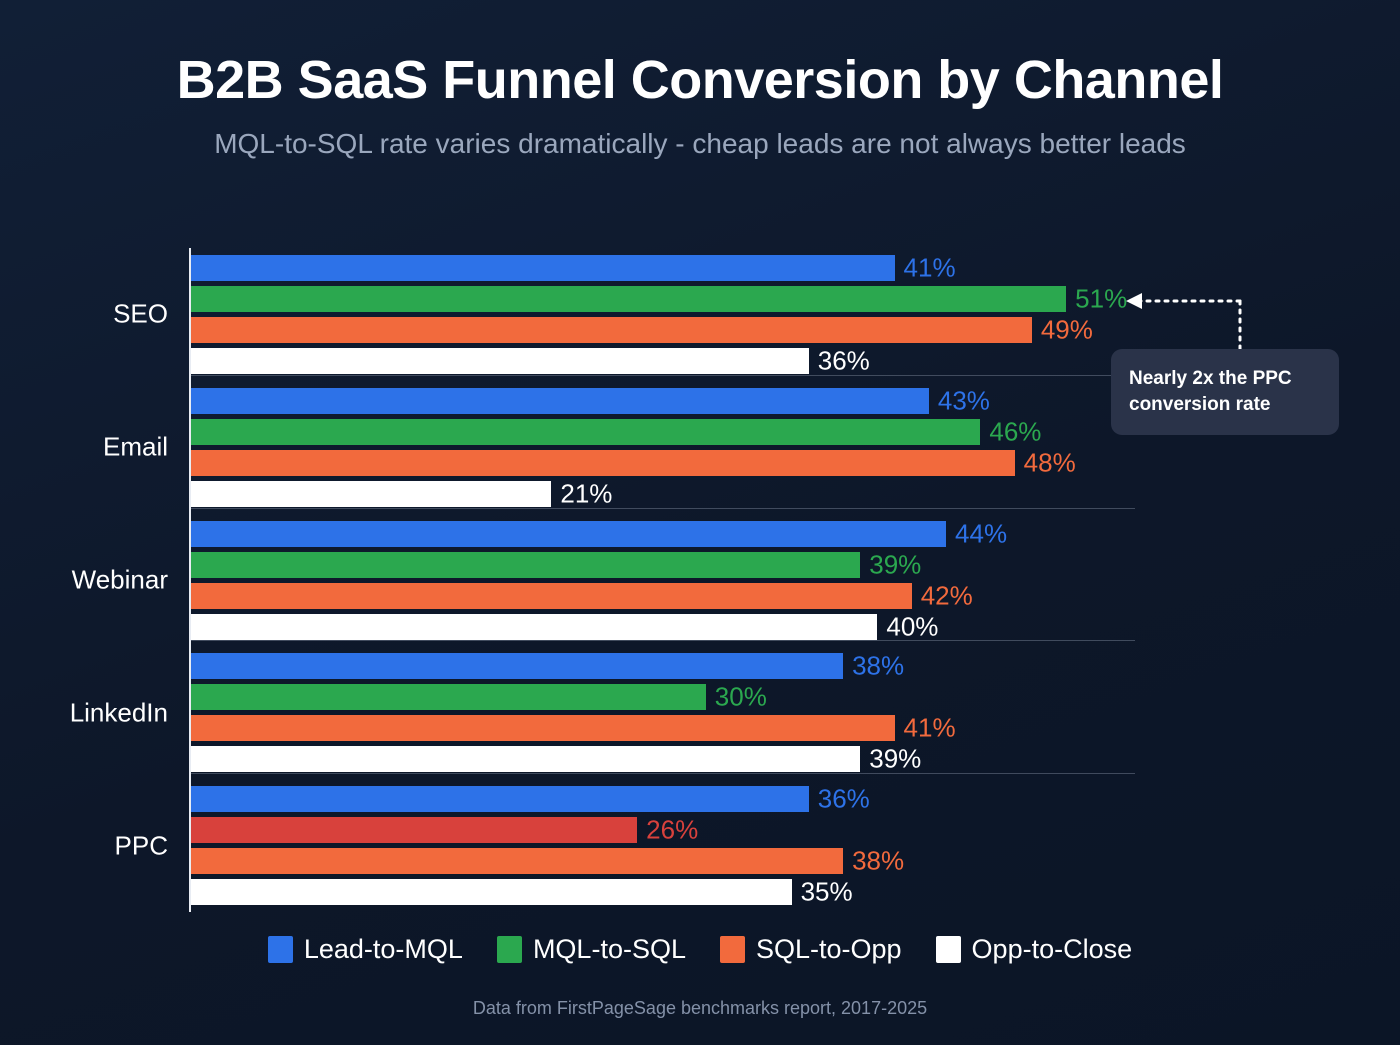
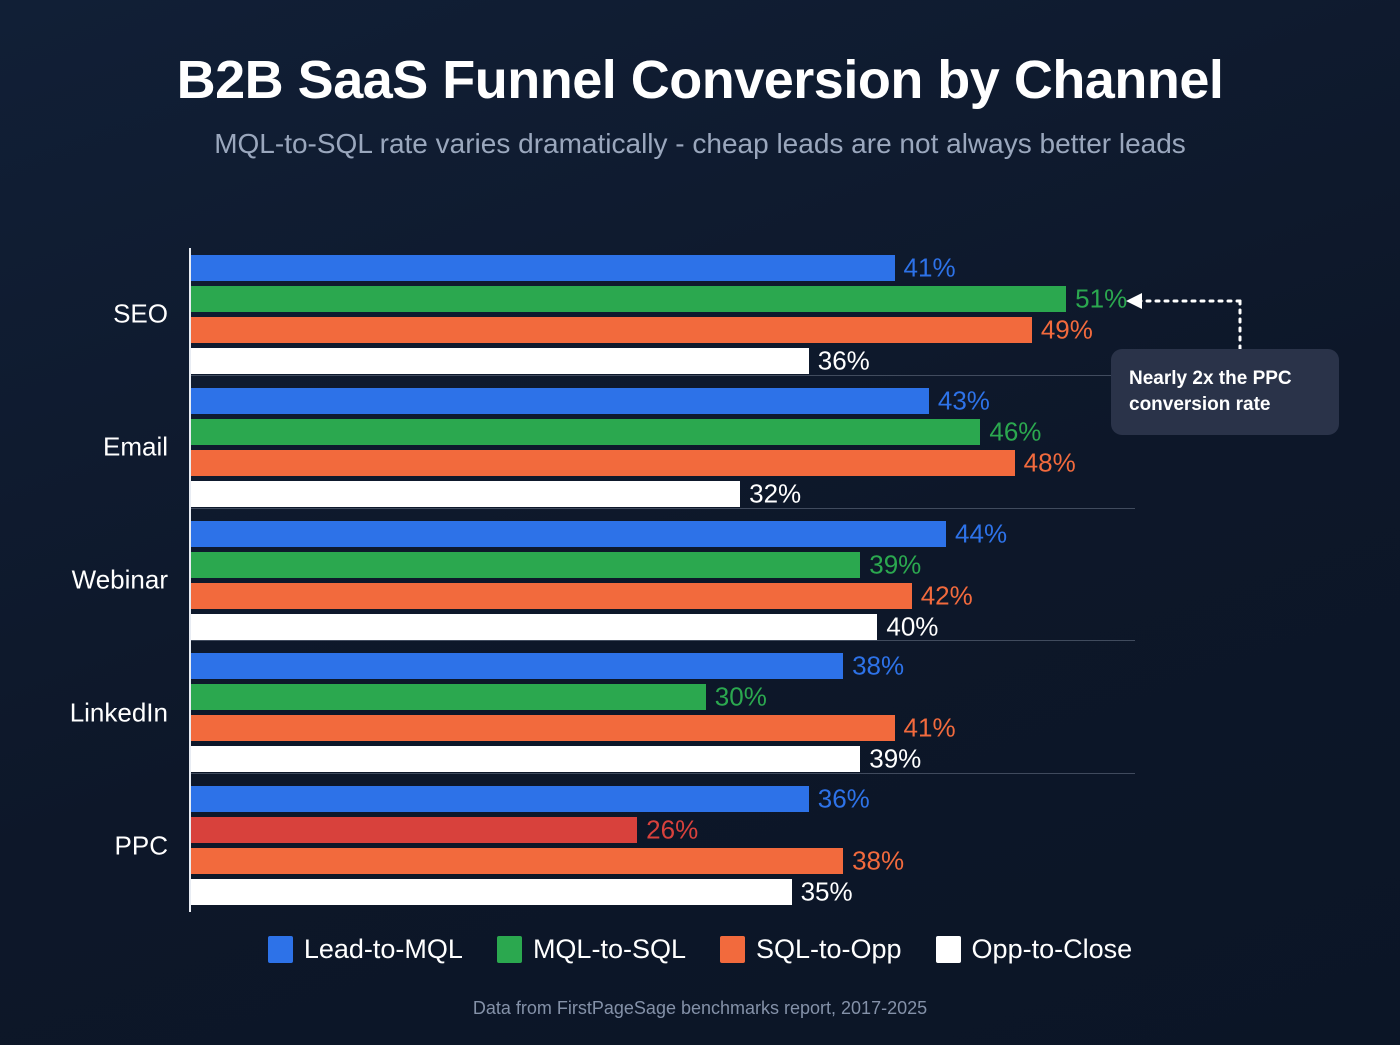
Opp-to-Close/Email: 21% -> 32%
